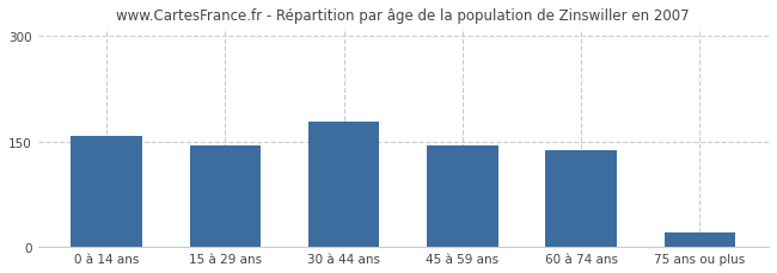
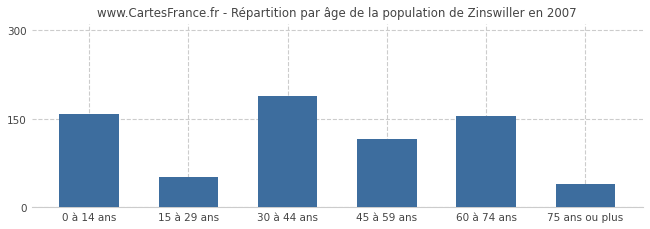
15 à 29 ans: 144 -> 52
30 à 44 ans: 178 -> 188
45 à 59 ans: 144 -> 116
60 à 74 ans: 138 -> 154
75 ans ou plus: 20 -> 40
